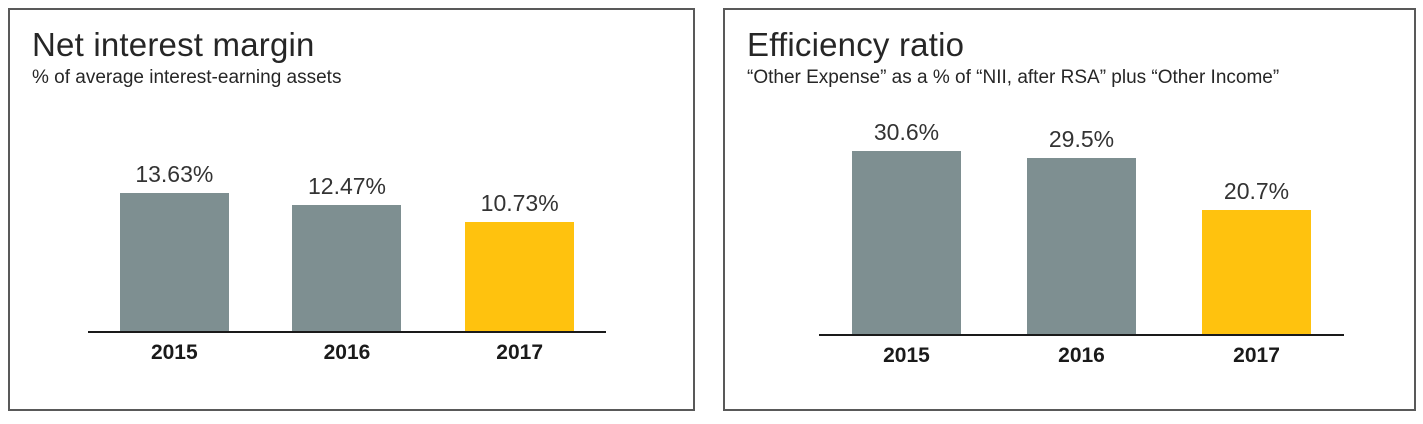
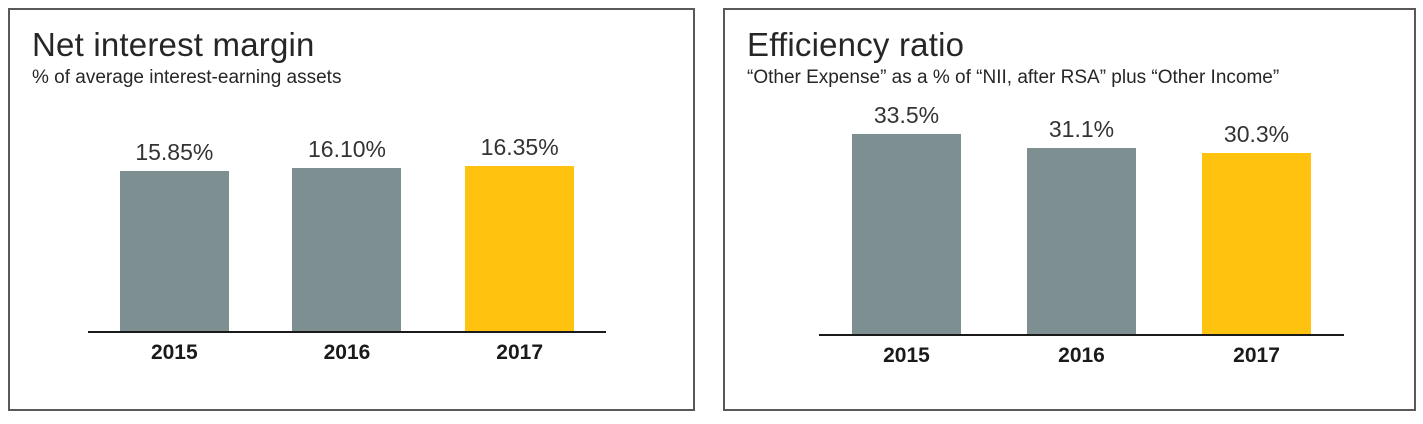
Net interest margin/2015: 13.63% -> 15.85%
Net interest margin/2016: 12.47% -> 16.10%
Net interest margin/2017: 10.73% -> 16.35%
Efficiency ratio/2015: 30.6% -> 33.5%
Efficiency ratio/2016: 29.5% -> 31.1%
Efficiency ratio/2017: 20.7% -> 30.3%
